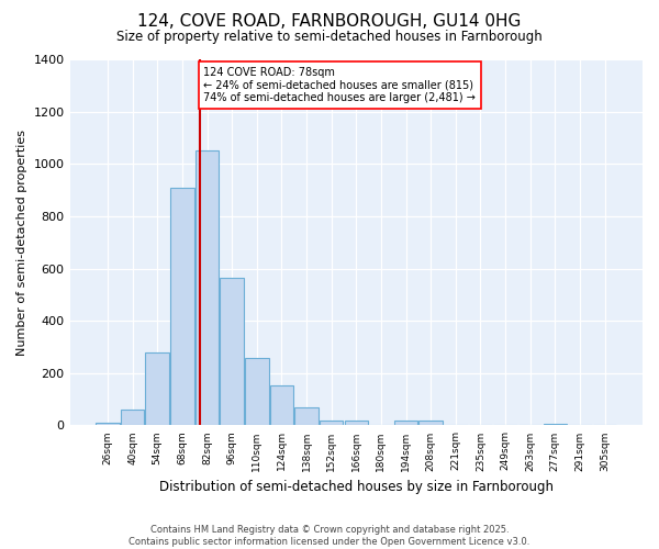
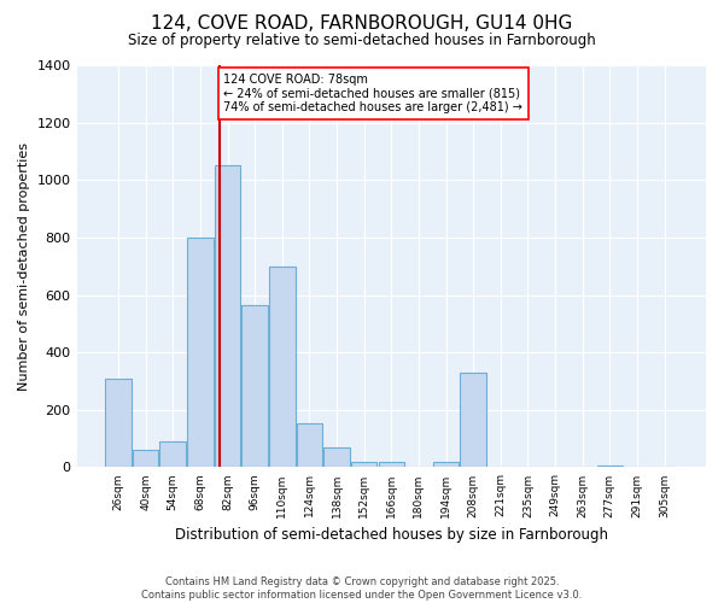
26sqm: 10 -> 310
54sqm: 280 -> 90
68sqm: 910 -> 800
110sqm: 260 -> 700
208sqm: 20 -> 330
